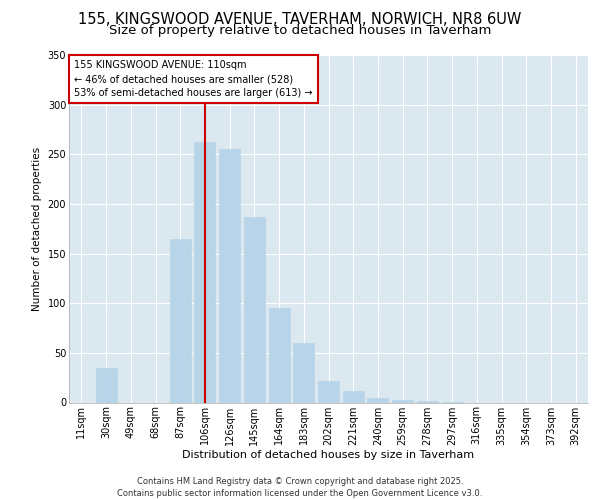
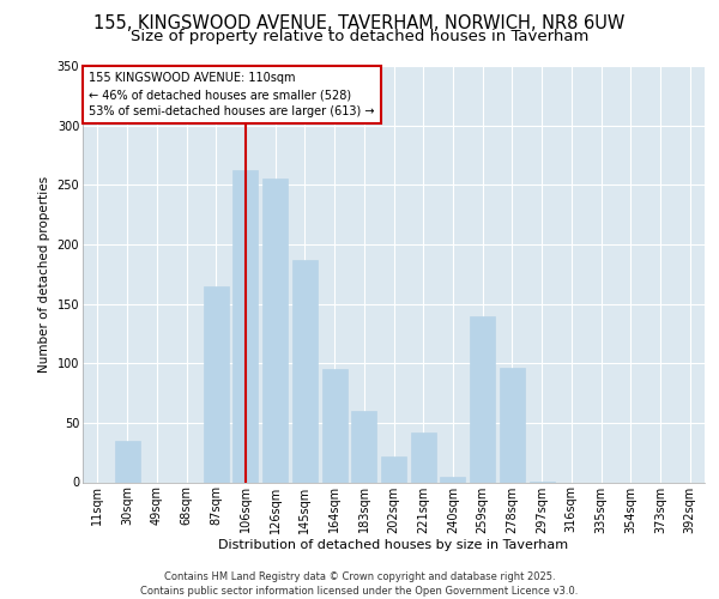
221sqm: 12 -> 42
259sqm: 3 -> 140
278sqm: 2 -> 96
